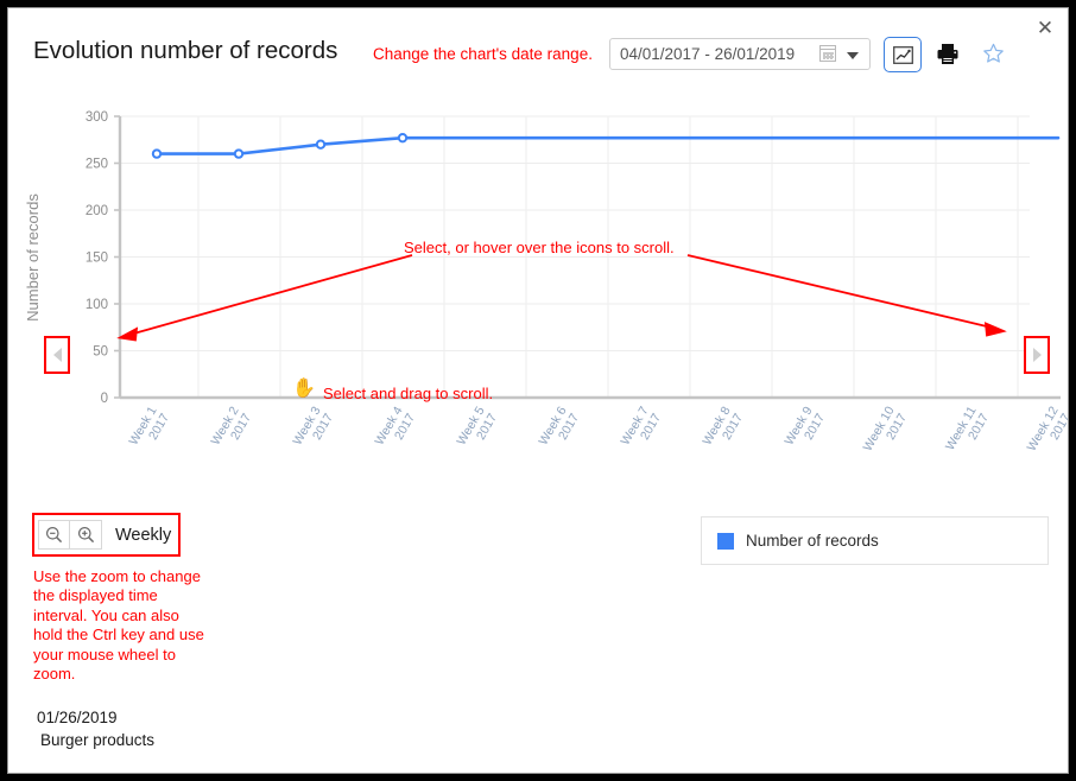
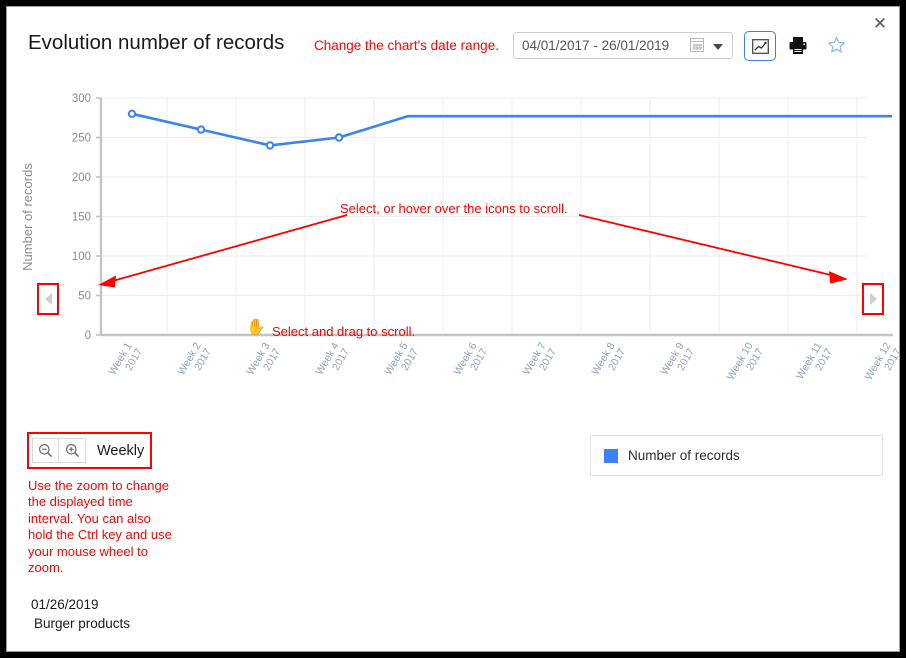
Week 1 2017: 260 -> 280
Week 3 2017: 270 -> 240
Week 4 2017: 280 -> 250
